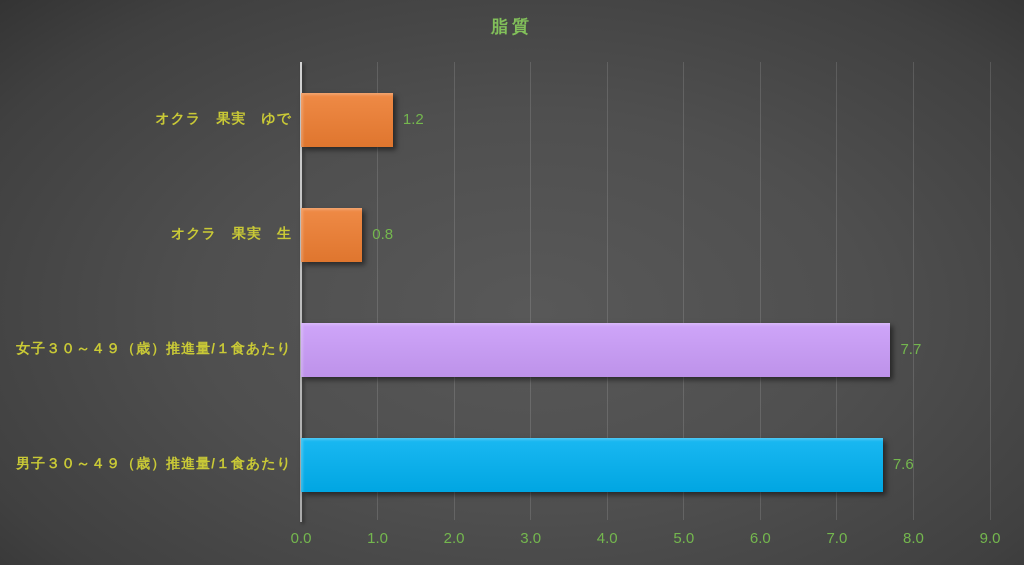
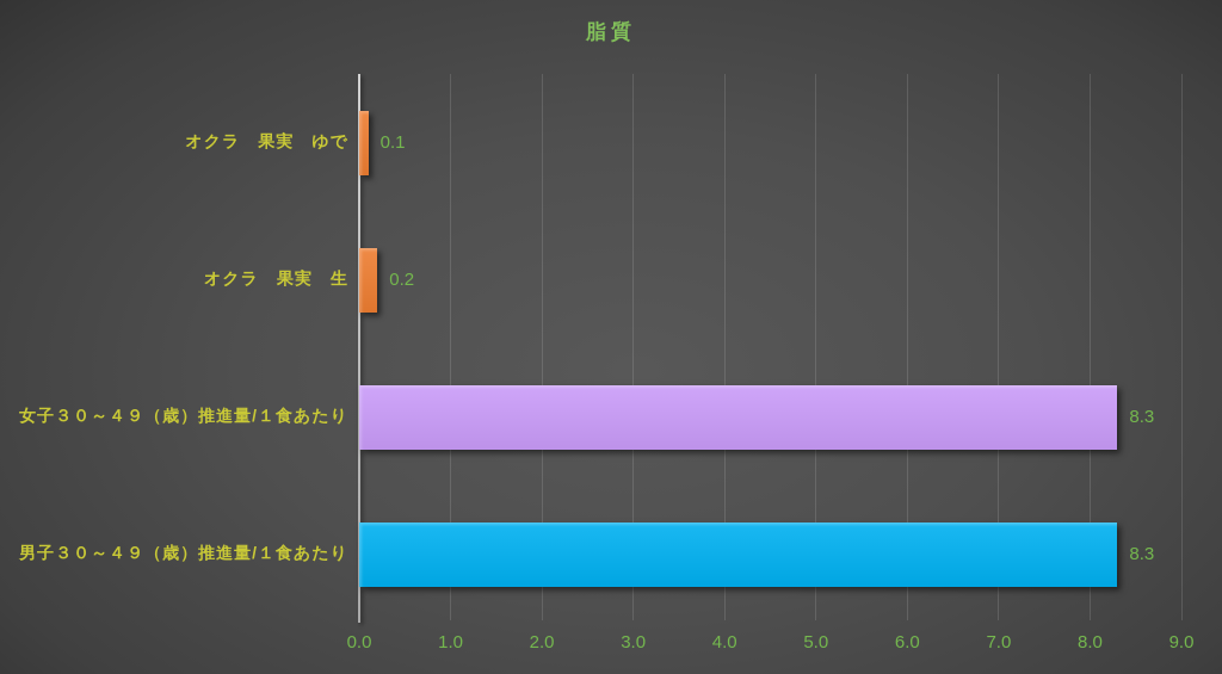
オクラ 果実 ゆで: 1.2 -> 0.1
オクラ 果実 生: 0.8 -> 0.2
女子３０～４９（歳）推進量/１食あたり: 7.7 -> 8.3
男子３０～４９（歳）推進量/１食あたり: 7.6 -> 8.3
